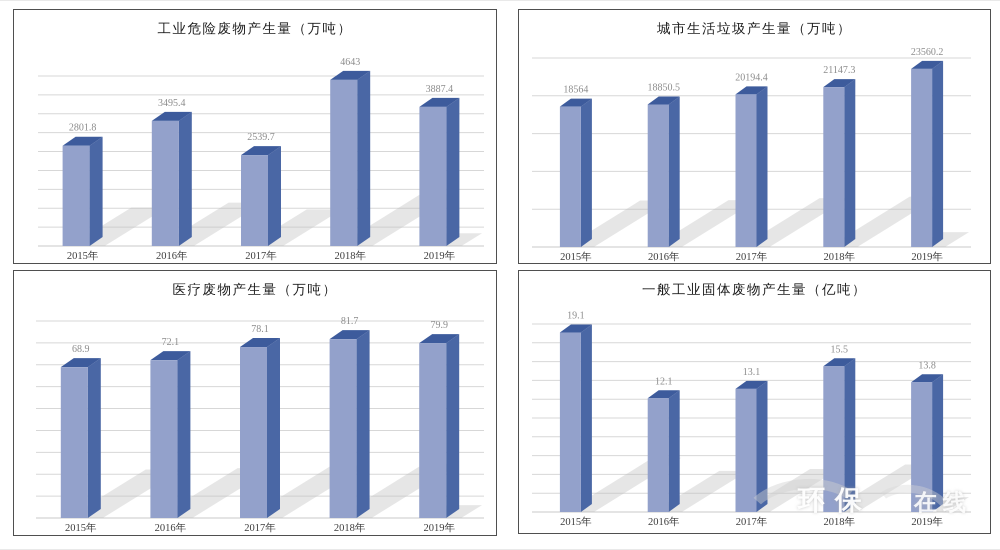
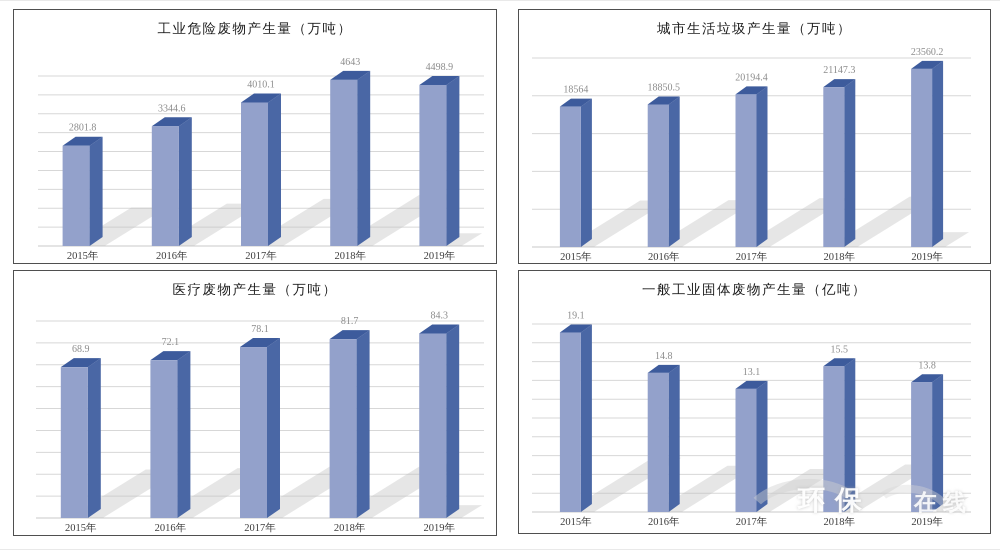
工业危险废物产生量（万吨）/2016年: 3495.4 -> 3344.6
工业危险废物产生量（万吨）/2017年: 2539.7 -> 4010.1
工业危险废物产生量（万吨）/2019年: 3887.4 -> 4498.9
医疗废物产生量（万吨）/2019年: 79.9 -> 84.3
一般工业固体废物产生量（亿吨）/2016年: 12.1 -> 14.8
